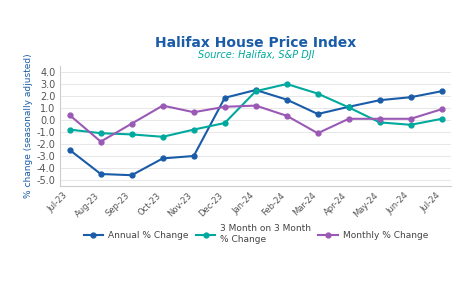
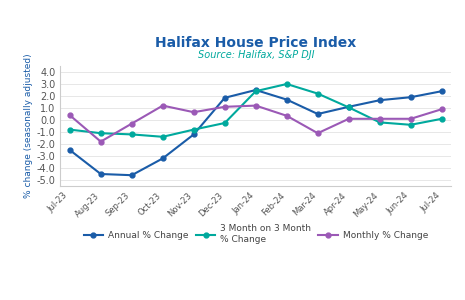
Annual % Change/Nov-23: -3.0 -> -1.2
